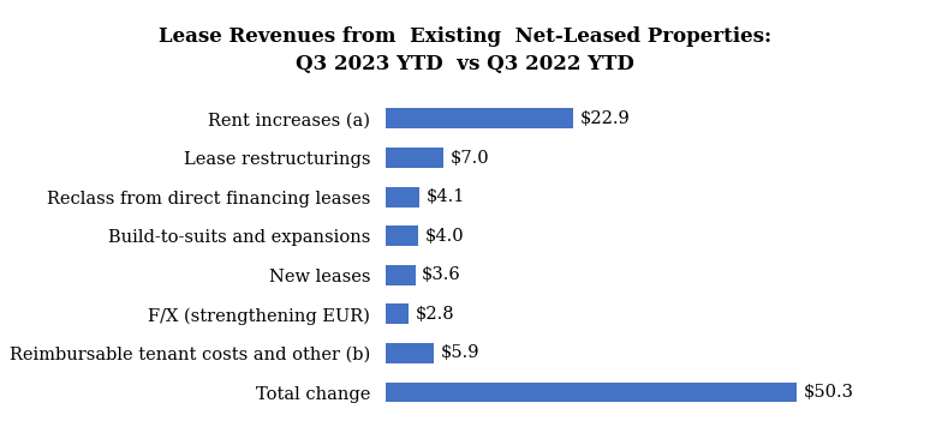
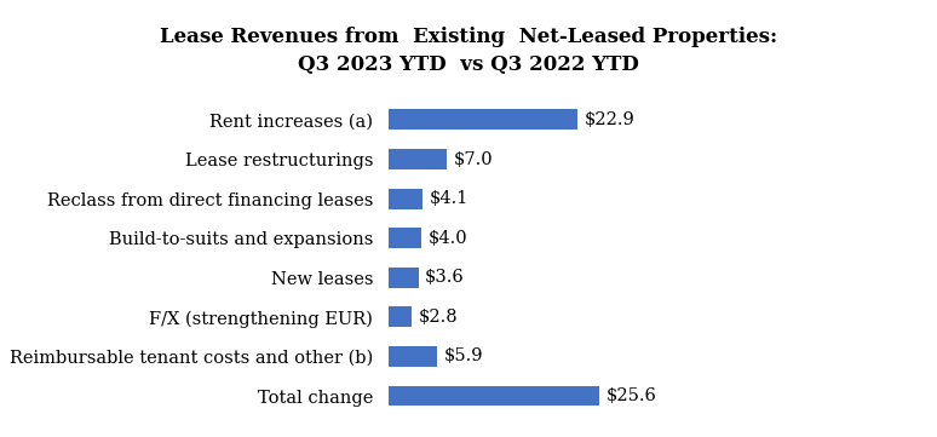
Total change: $50.3 -> $25.6
